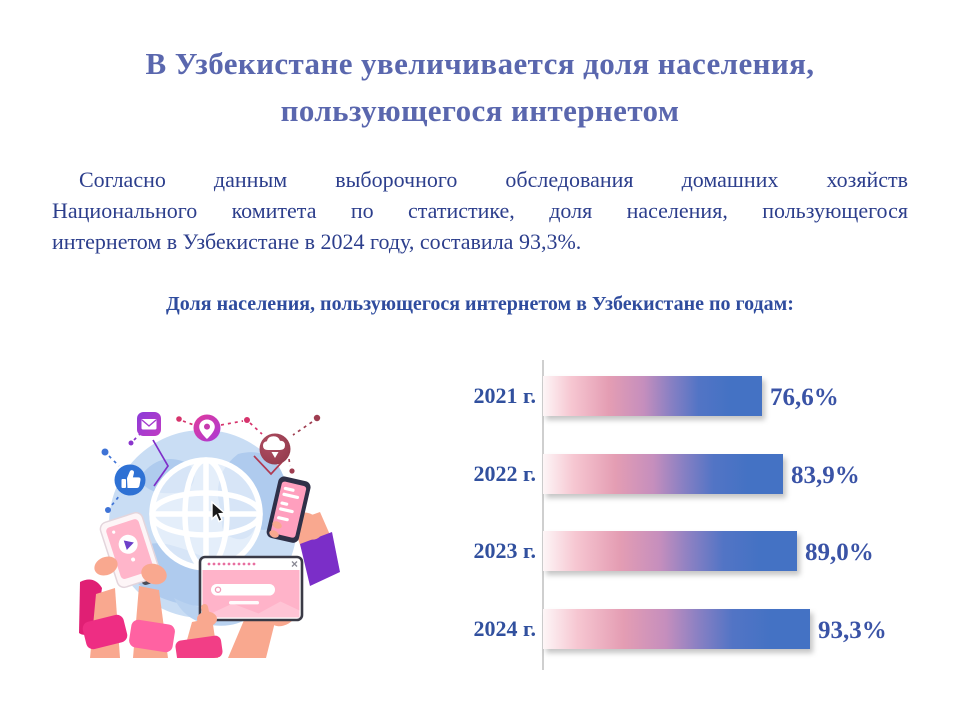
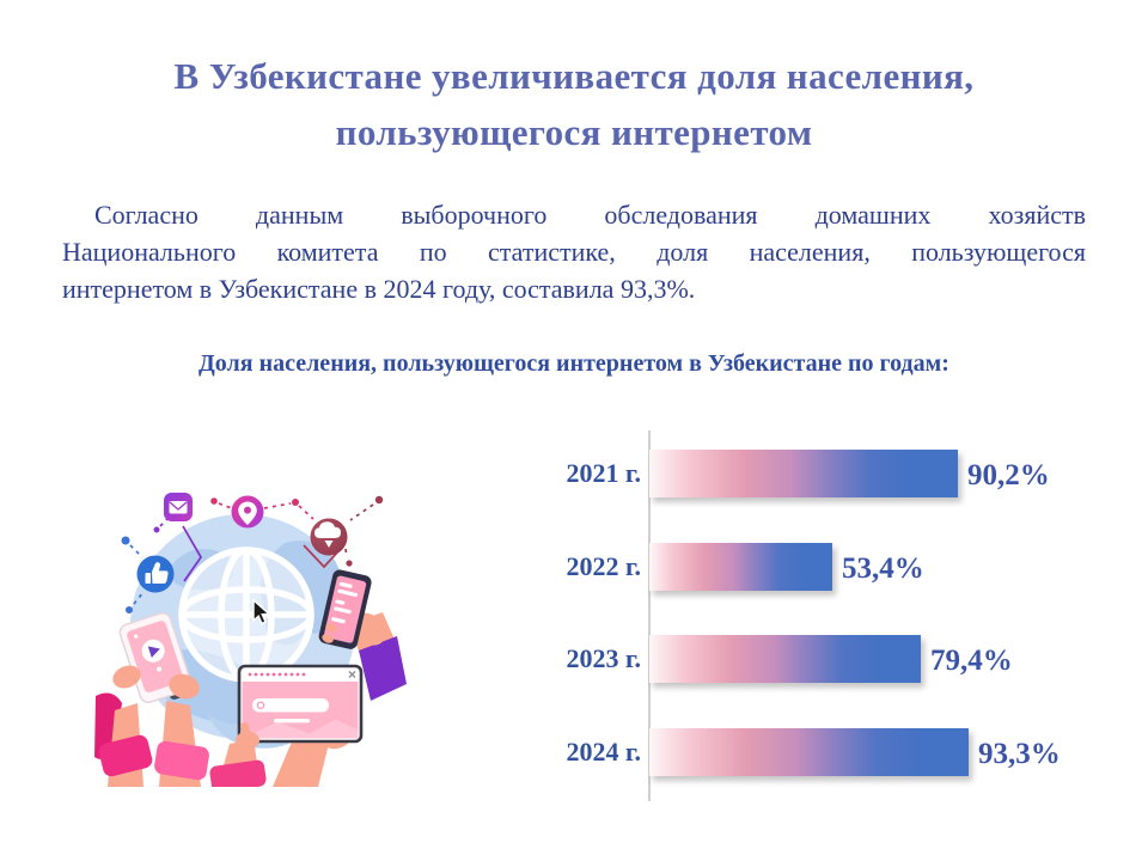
2021 г.: 76,6% -> 90,2%
2022 г.: 83,9% -> 53,4%
2023 г.: 89,0% -> 79,4%
